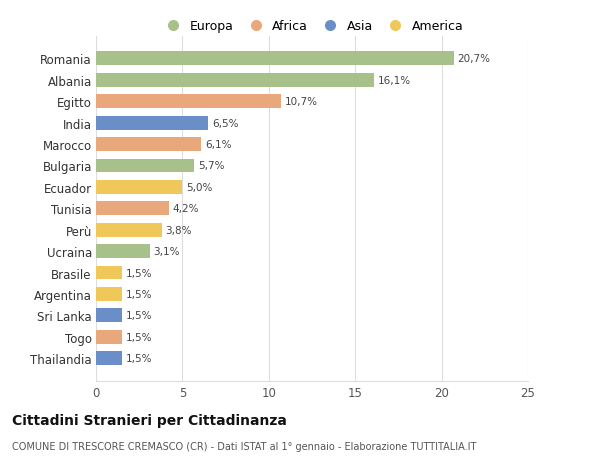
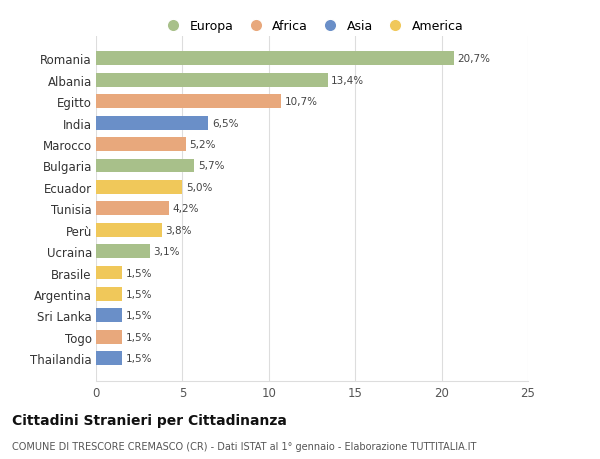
Albania: 16,1% -> 13,4%
Marocco: 6,1% -> 5,2%
